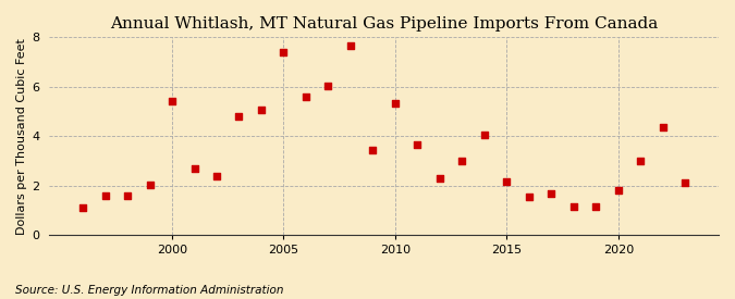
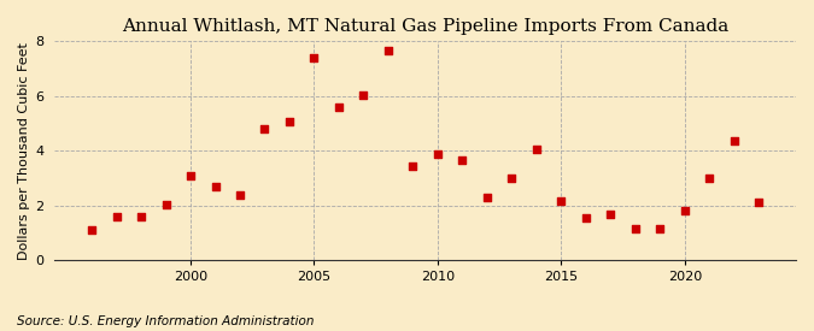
2000: 5.40 -> 3.10
2010: 5.35 -> 3.90
